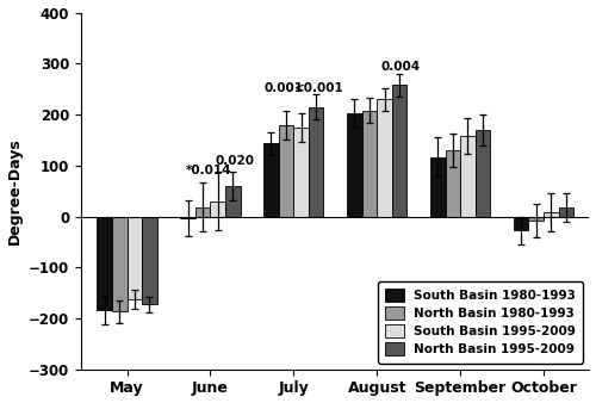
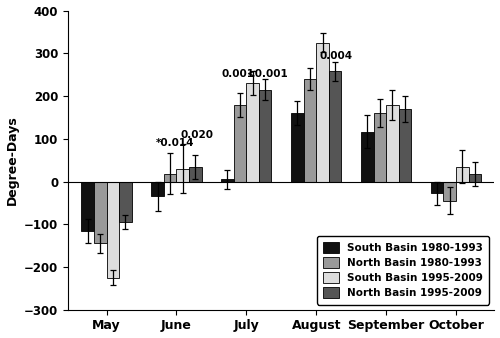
South Basin 1980-1993/May: -183 -> -115
North Basin 1980-1993/May: -187 -> -145
South Basin 1995-2009/May: -163 -> -225
North Basin 1995-2009/May: -173 -> -95
South Basin 1980-1993/June: -3 -> -35
North Basin 1995-2009/June: 60 -> 35
South Basin 1980-1993/July: 143 -> 5
South Basin 1995-2009/July: 175 -> 230
South Basin 1980-1993/August: 202 -> 160
North Basin 1980-1993/August: 208 -> 240
South Basin 1995-2009/August: 230 -> 325
North Basin 1980-1993/September: 130 -> 160
South Basin 1995-2009/September: 157 -> 180
North Basin 1980-1993/October: -8 -> -45
South Basin 1995-2009/October: 8 -> 35
